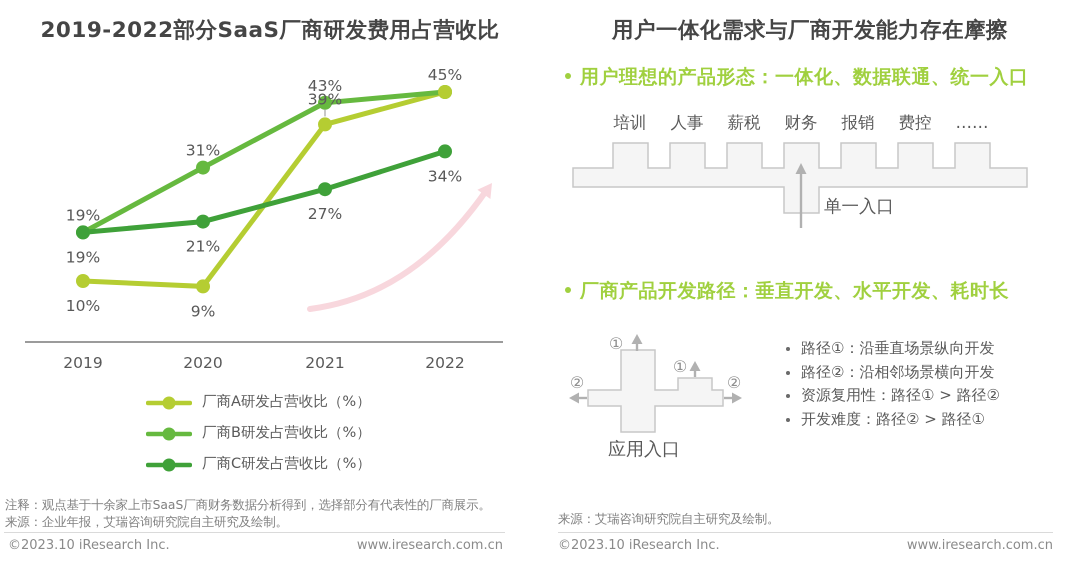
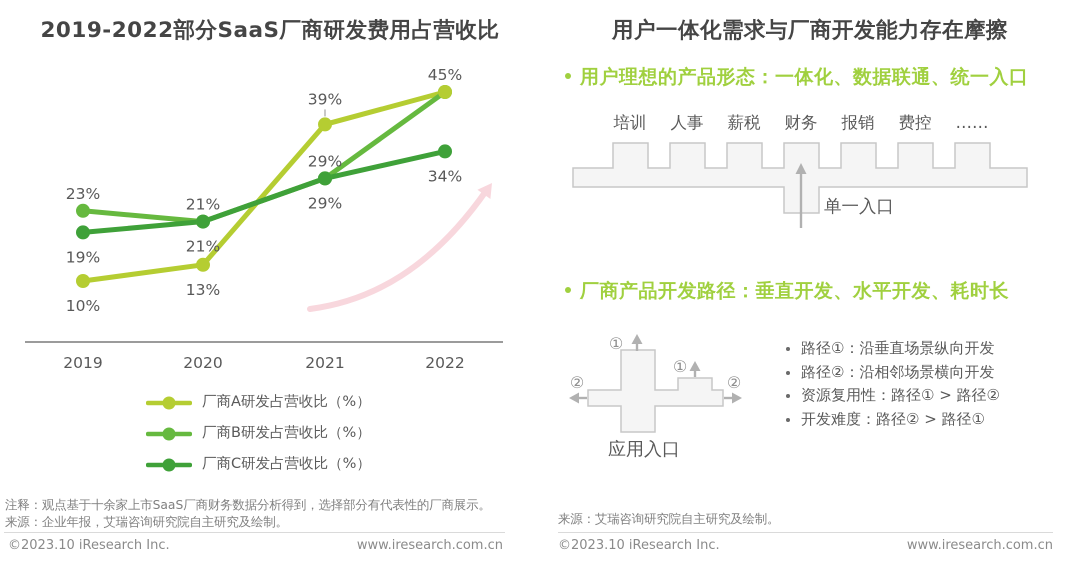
厂商B研发占营收比（%）/2019: 19% -> 23%
厂商A研发占营收比（%）/2020: 9% -> 13%
厂商B研发占营收比（%）/2020: 31% -> 21%
厂商B研发占营收比（%）/2021: 43% -> 29%
厂商C研发占营收比（%）/2021: 27% -> 29%
